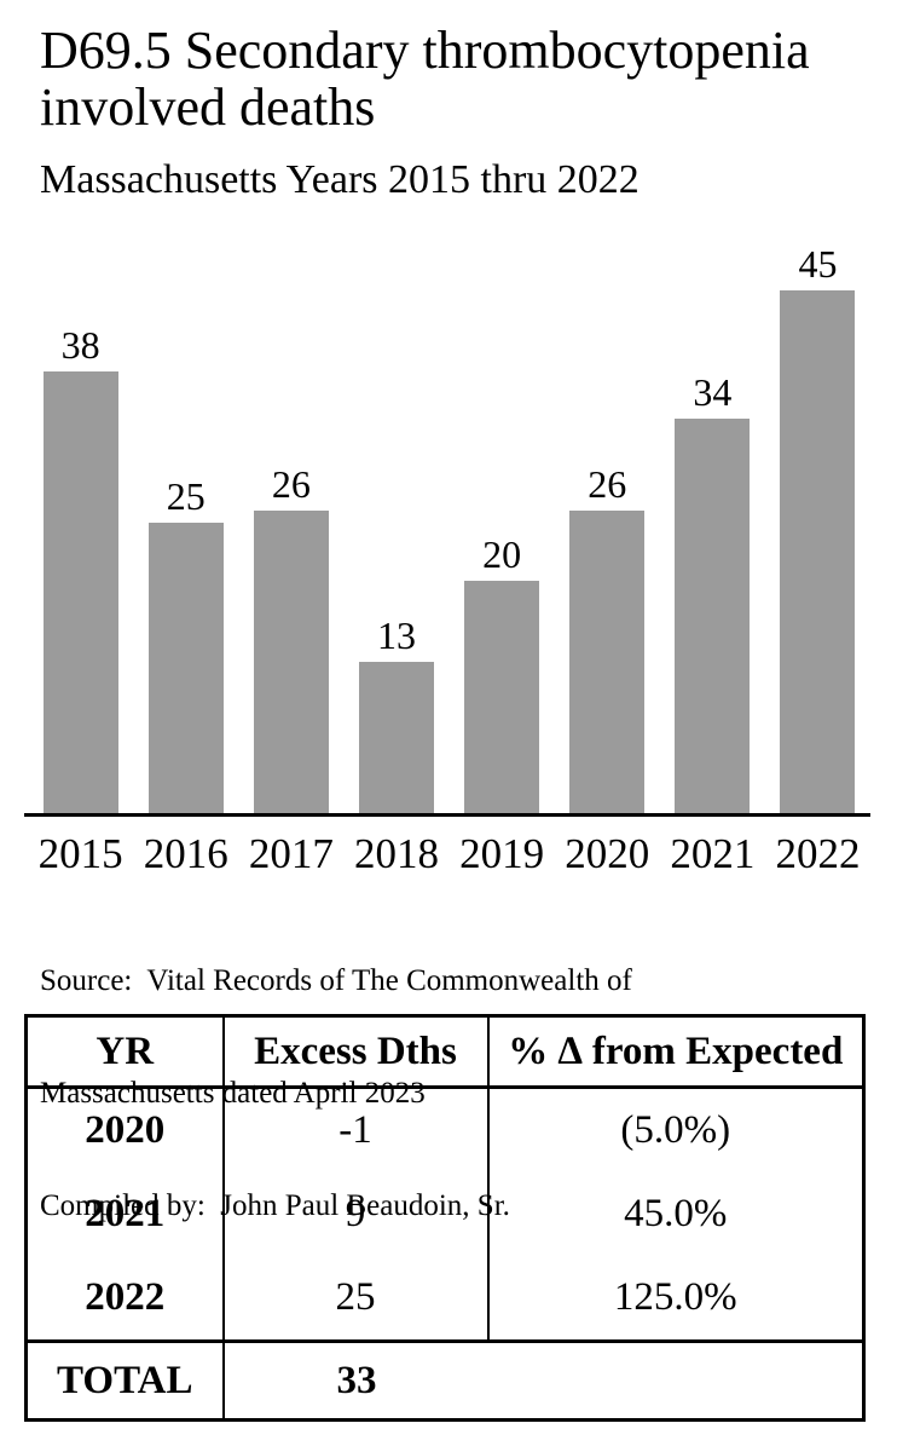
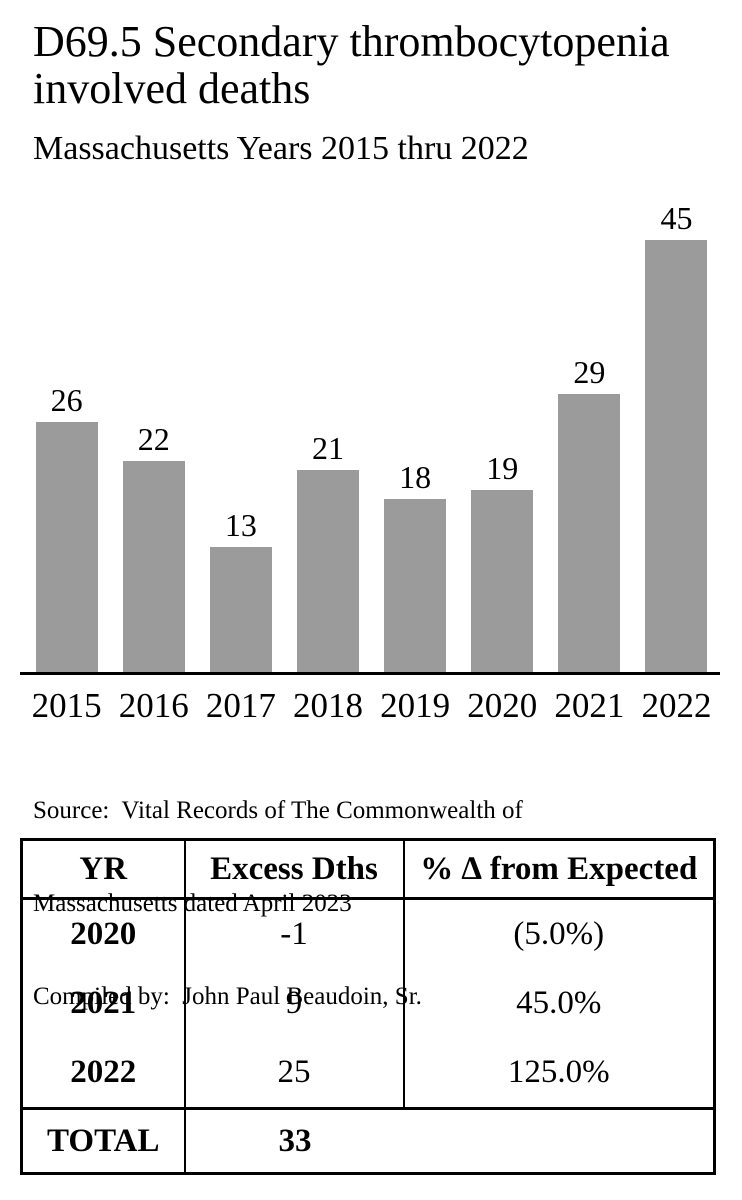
2015: 38 -> 26
2016: 25 -> 22
2017: 26 -> 13
2018: 13 -> 21
2019: 20 -> 18
2020: 26 -> 19
2021: 34 -> 29
